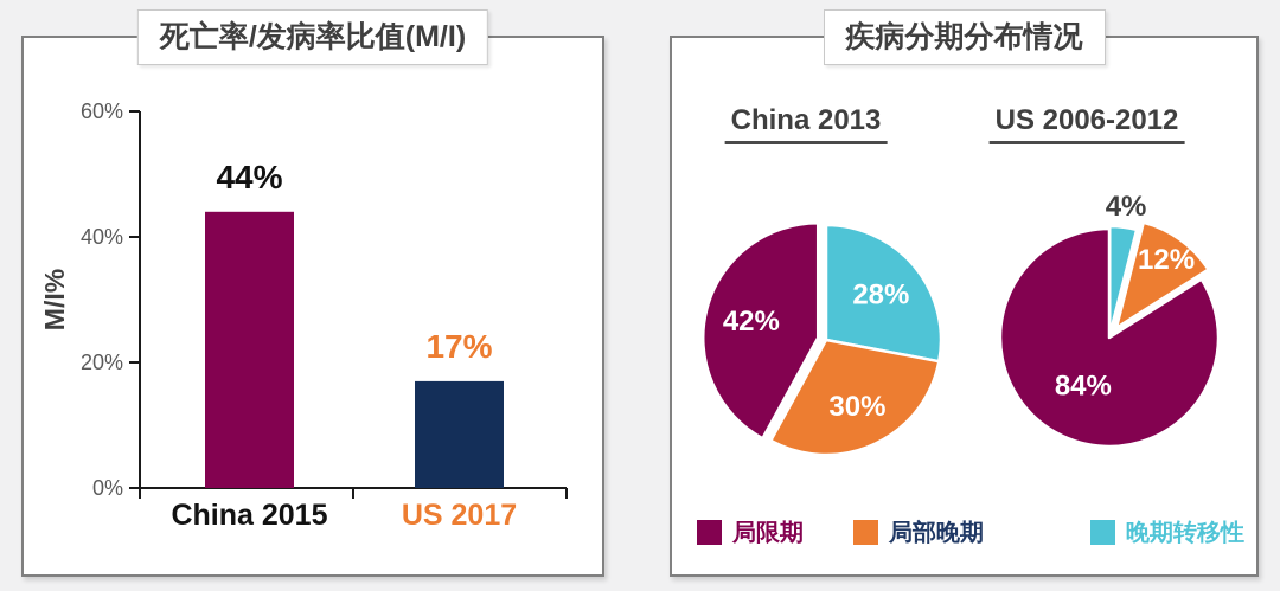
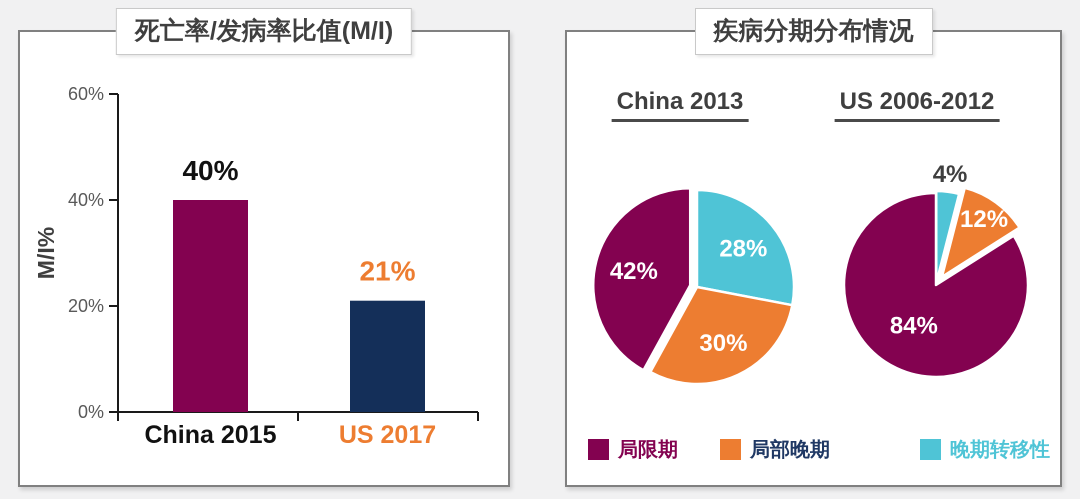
死亡率/发病率比值(M/I)/China 2015: 44% -> 40%
死亡率/发病率比值(M/I)/US 2017: 17% -> 21%
